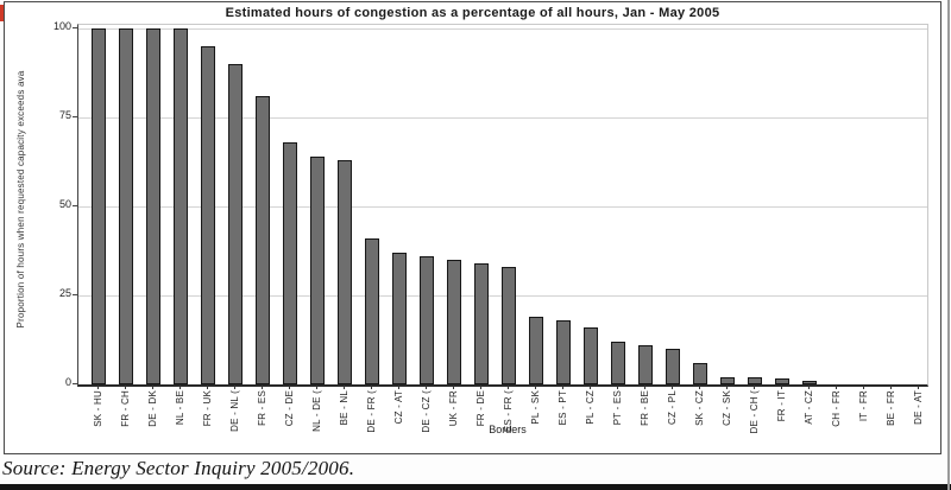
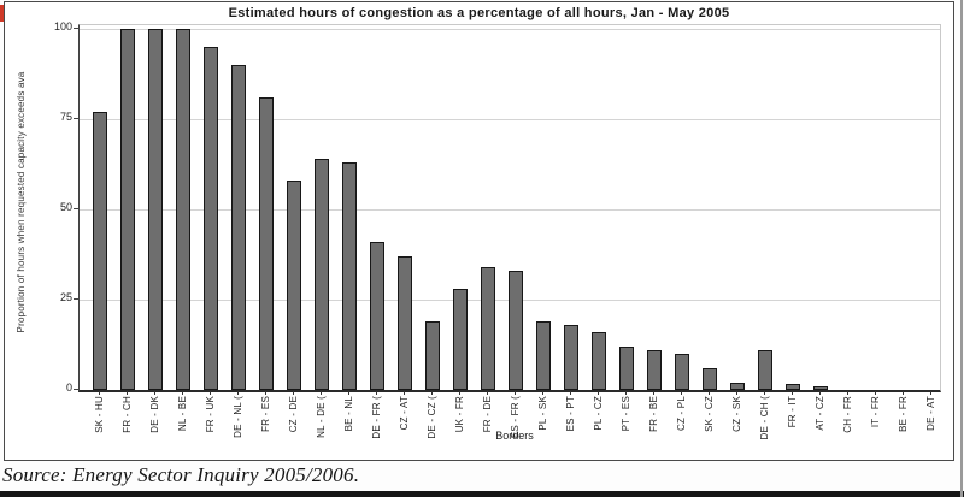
SK - HU: 100 -> 77
CZ - DE: 68 -> 58
DE - CZ (: 36 -> 19
UK - FR: 35 -> 28
DE - CH (: 2 -> 11
